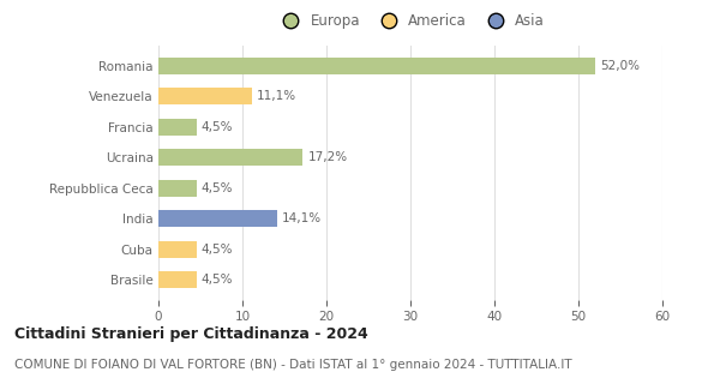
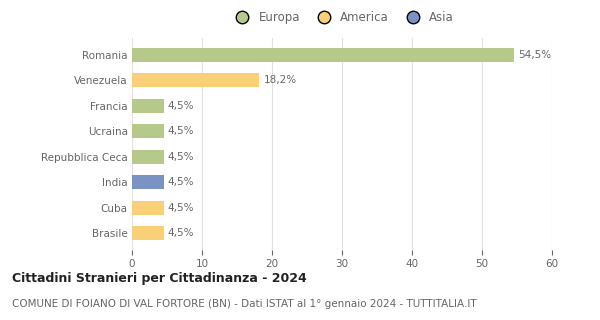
Romania: 52,0% -> 54,5%
Venezuela: 11,1% -> 18,2%
Ucraina: 17,2% -> 4,5%
India: 14,1% -> 4,5%
